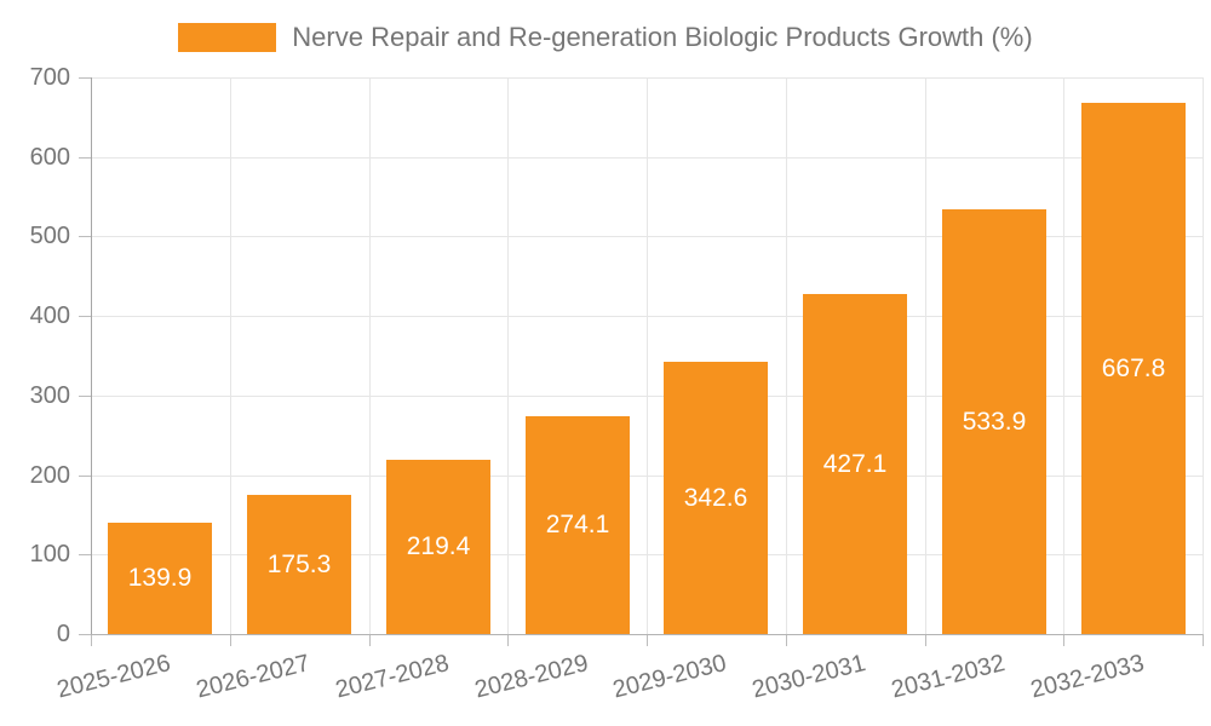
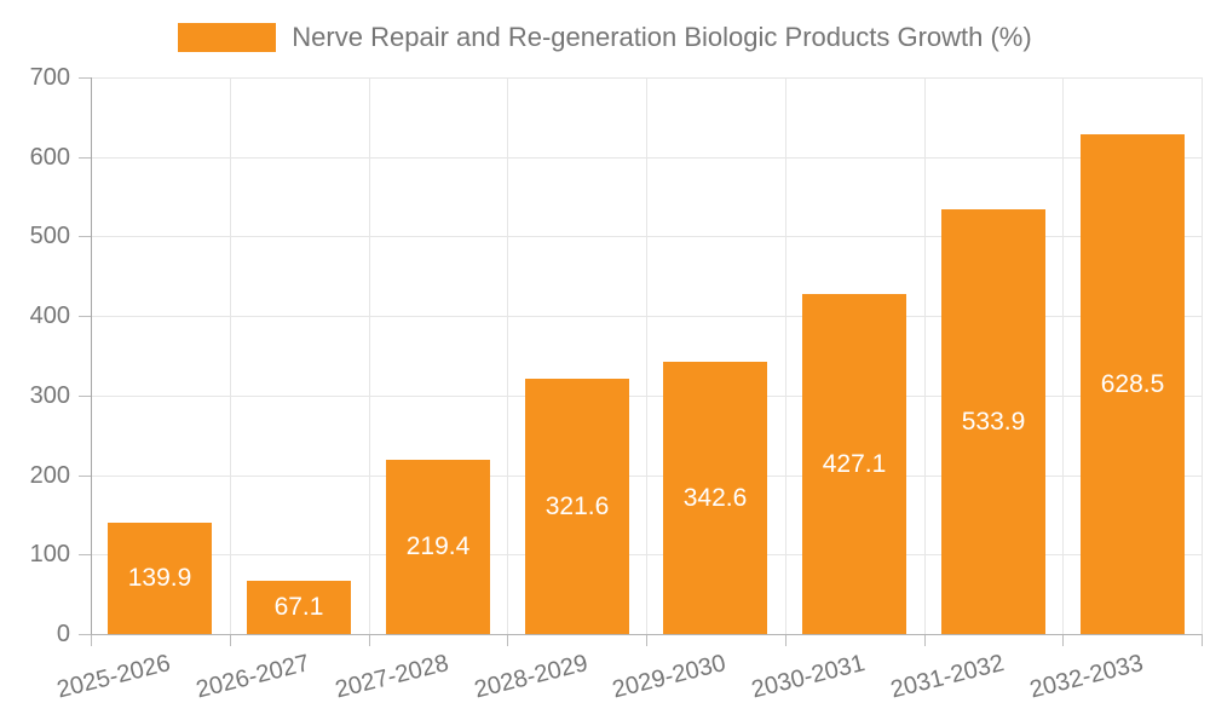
2026-2027: 175.3 -> 67.1
2028-2029: 274.1 -> 321.6
2032-2033: 667.8 -> 628.5
